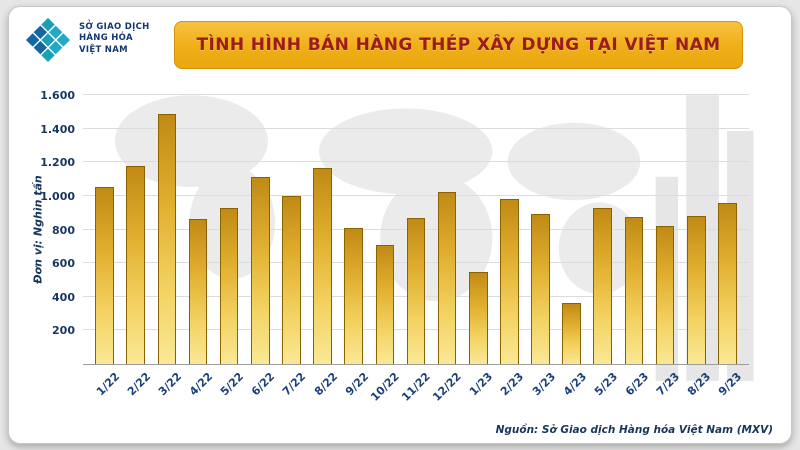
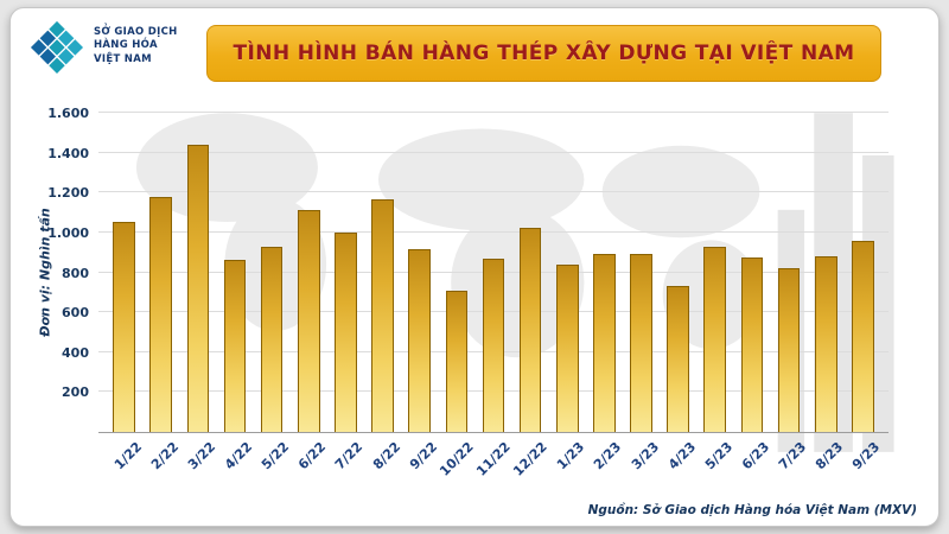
3/22: 1490 -> 1440
9/22: 810 -> 920
1/23: 550 -> 840
2/23: 980 -> 900
4/23: 360 -> 730
